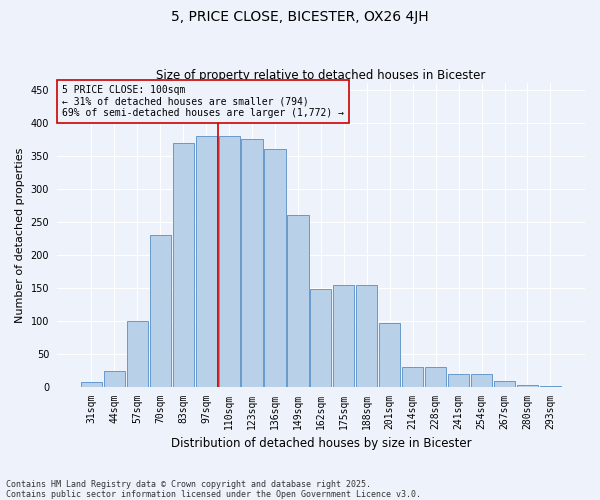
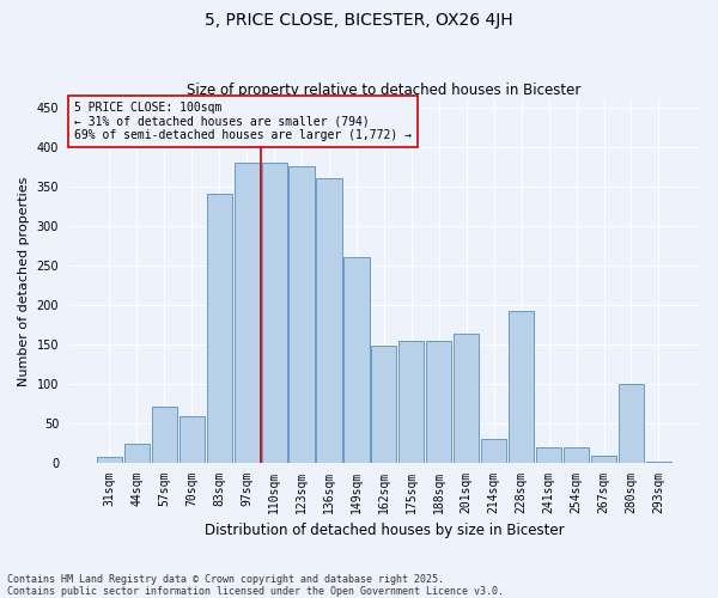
57sqm: 100 -> 72
70sqm: 230 -> 60
83sqm: 370 -> 340
201sqm: 97 -> 164
228sqm: 30 -> 192
280sqm: 4 -> 100
